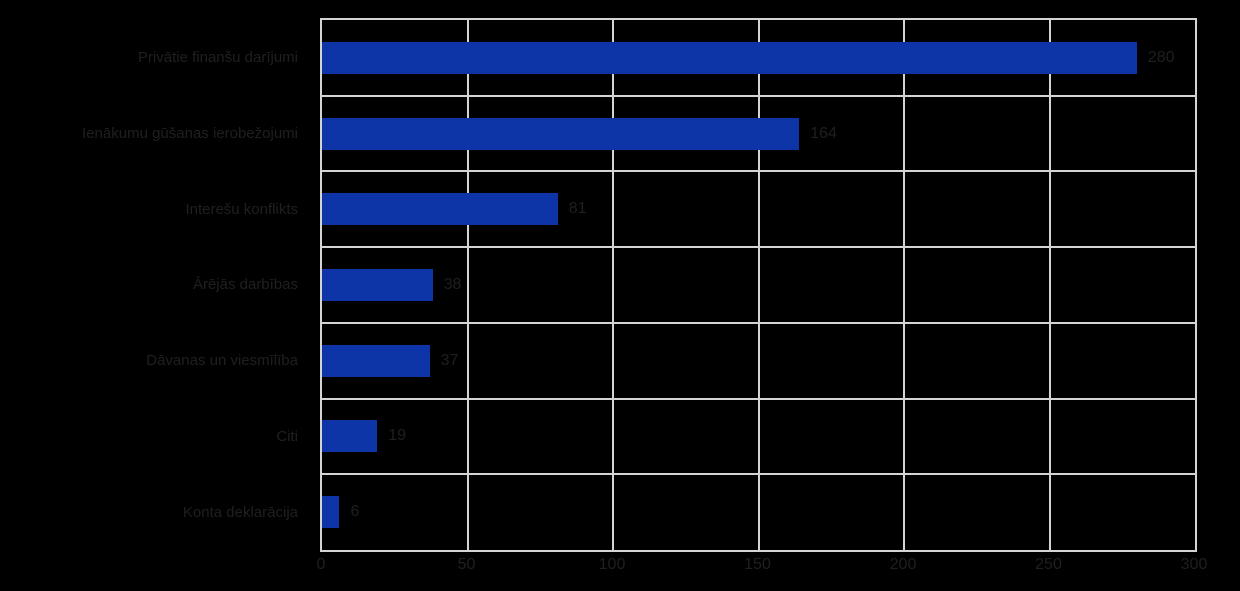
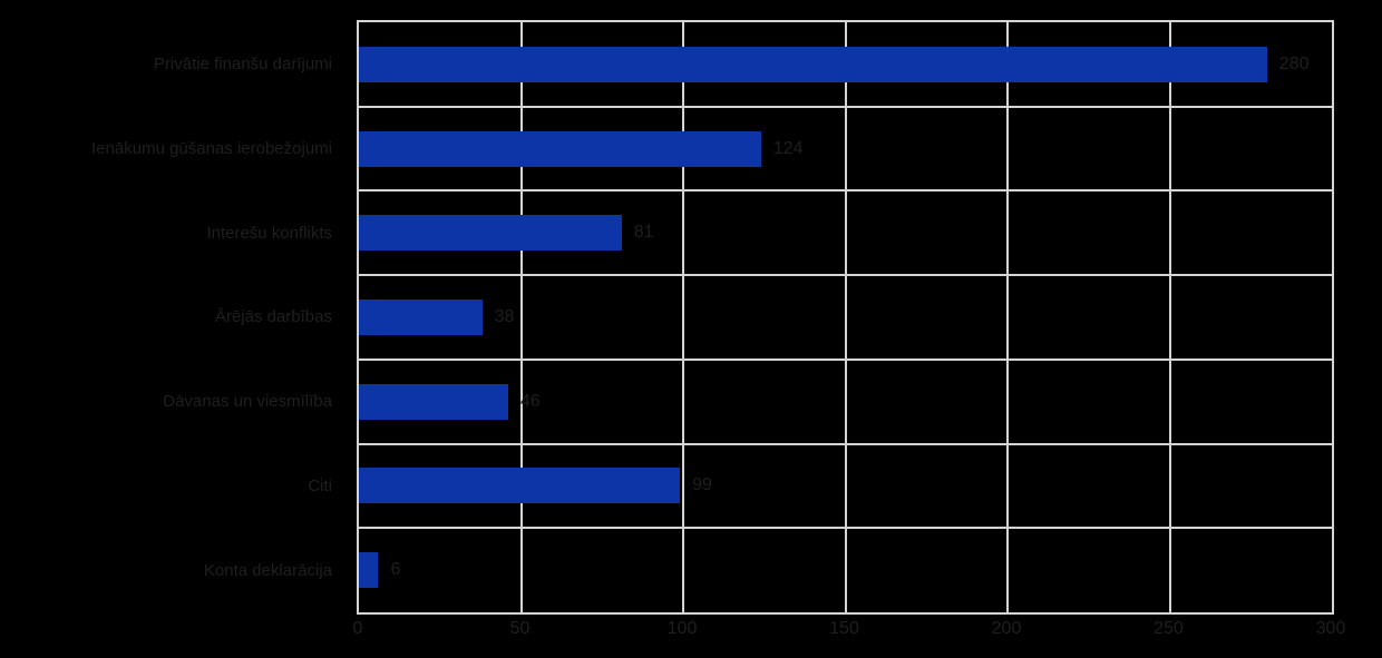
Ienākumu gūšanas ierobežojumi: 164 -> 124
Dāvanas un viesmīlība: 37 -> 46
Citi: 19 -> 99
